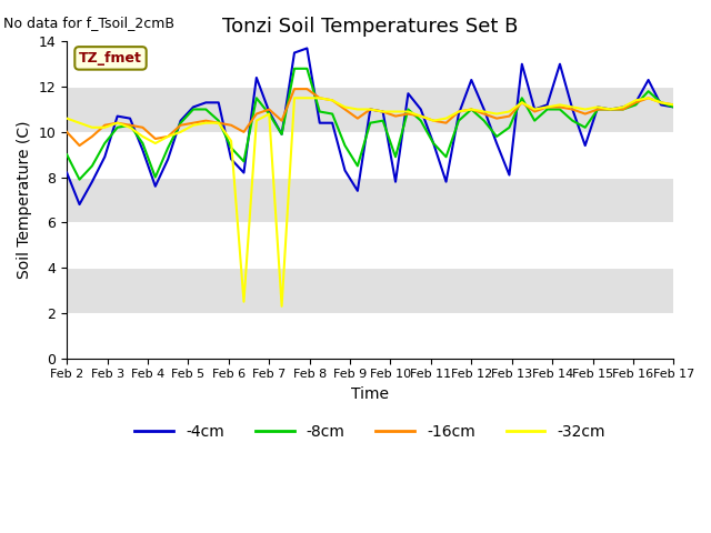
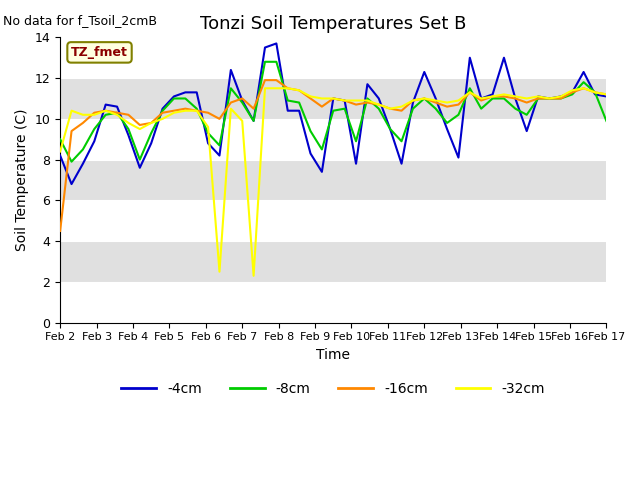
-16cm/Feb 2: 10.0 -> 4.5
-32cm/Feb 2: 10.6 -> 8.4
-32cm/Feb 7: 10.8 -> 9.9
-8cm/Feb 17: 11.1 -> 9.9
